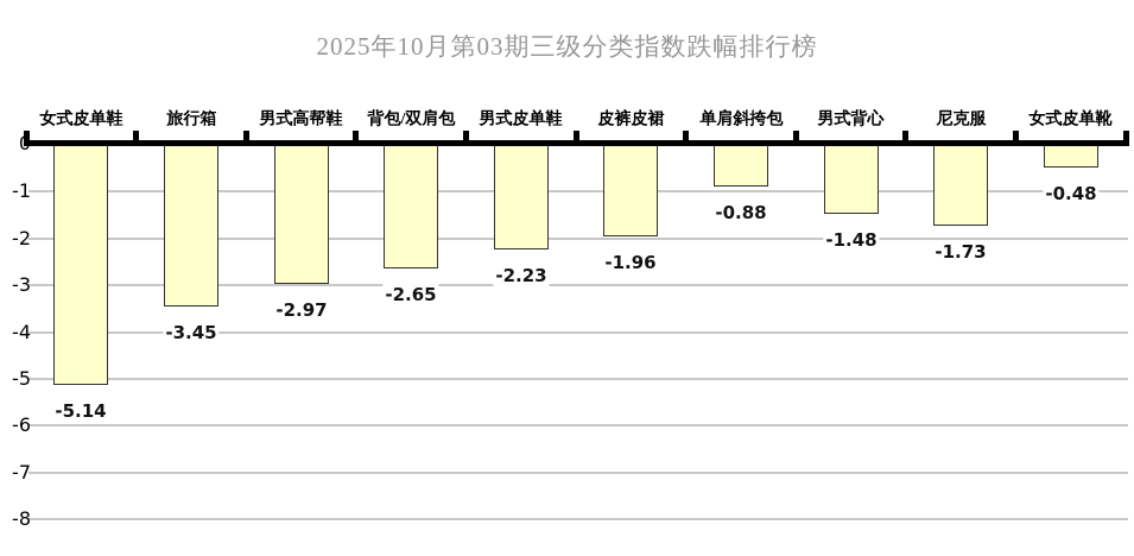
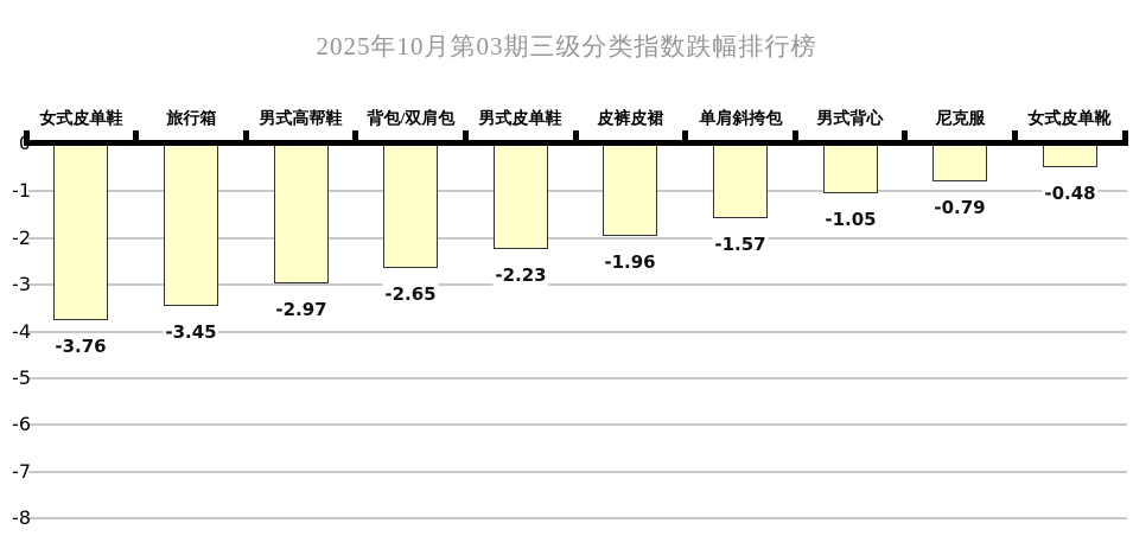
女式皮单鞋: -5.14 -> -3.76
单肩斜挎包: -0.88 -> -1.57
男式背心: -1.48 -> -1.05
尼克服: -1.73 -> -0.79
